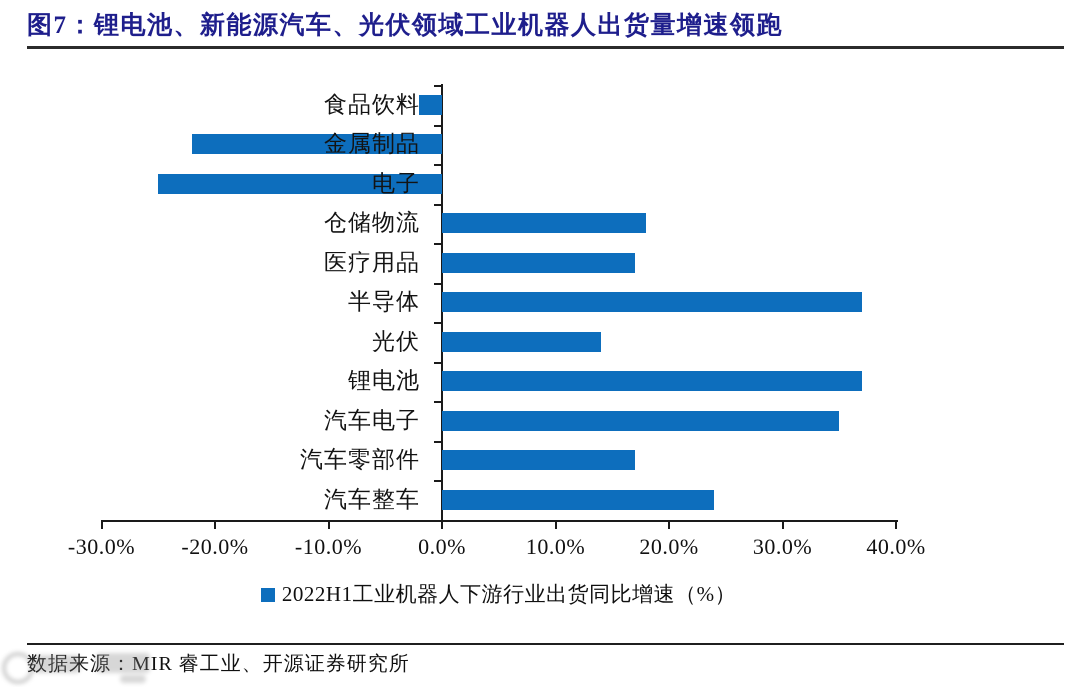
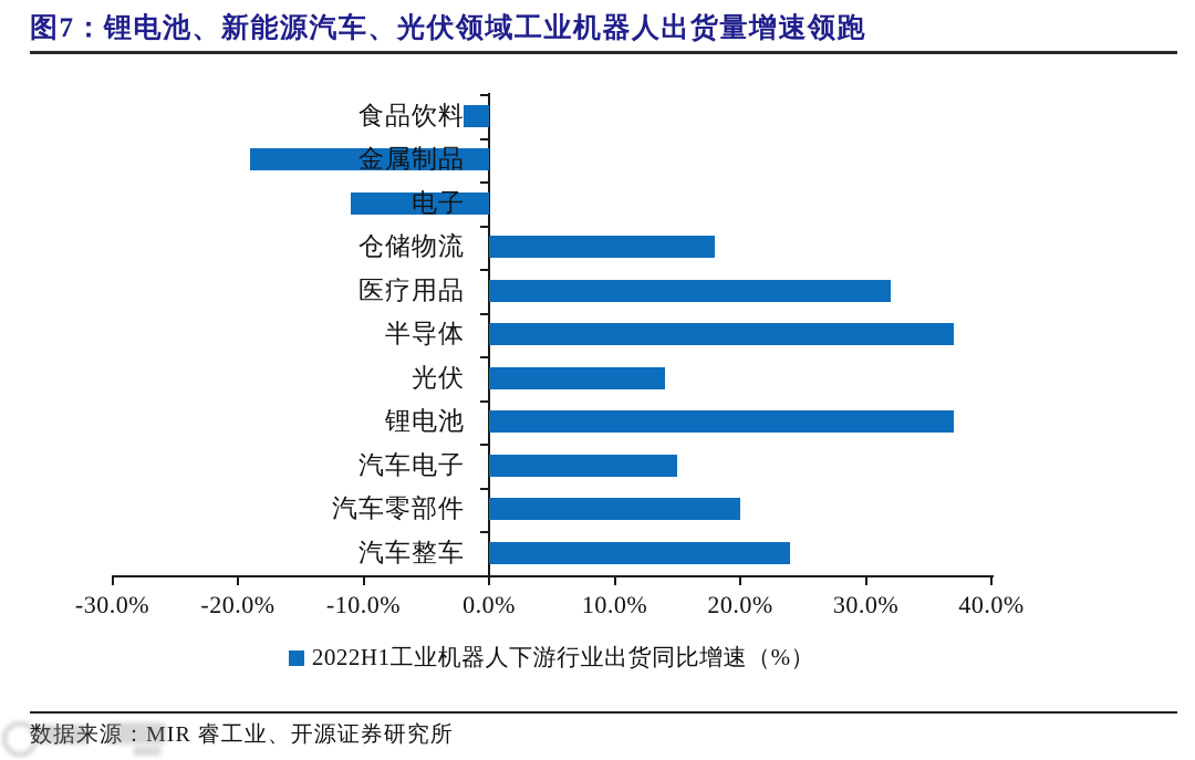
金属制品: -22% -> -19%
电子: -25% -> -11%
医疗用品: 17% -> 32%
汽车电子: 35% -> 15%
汽车零部件: 17% -> 20%
